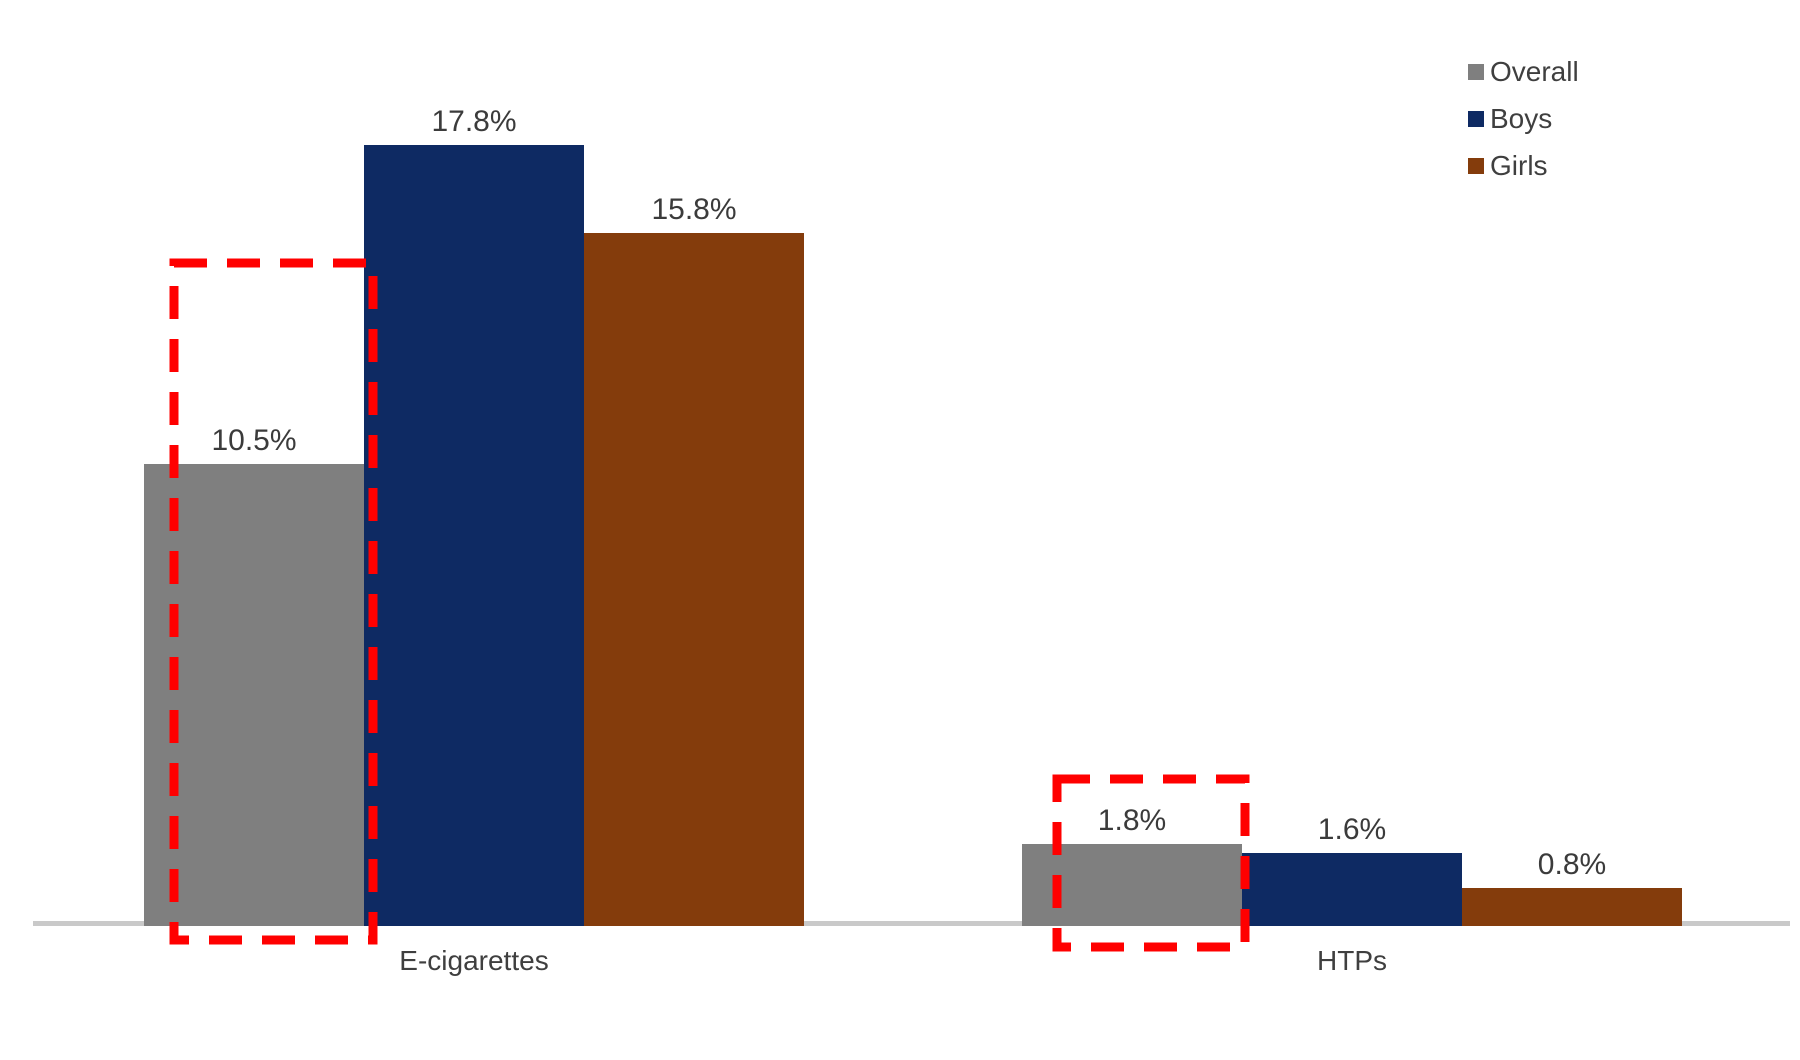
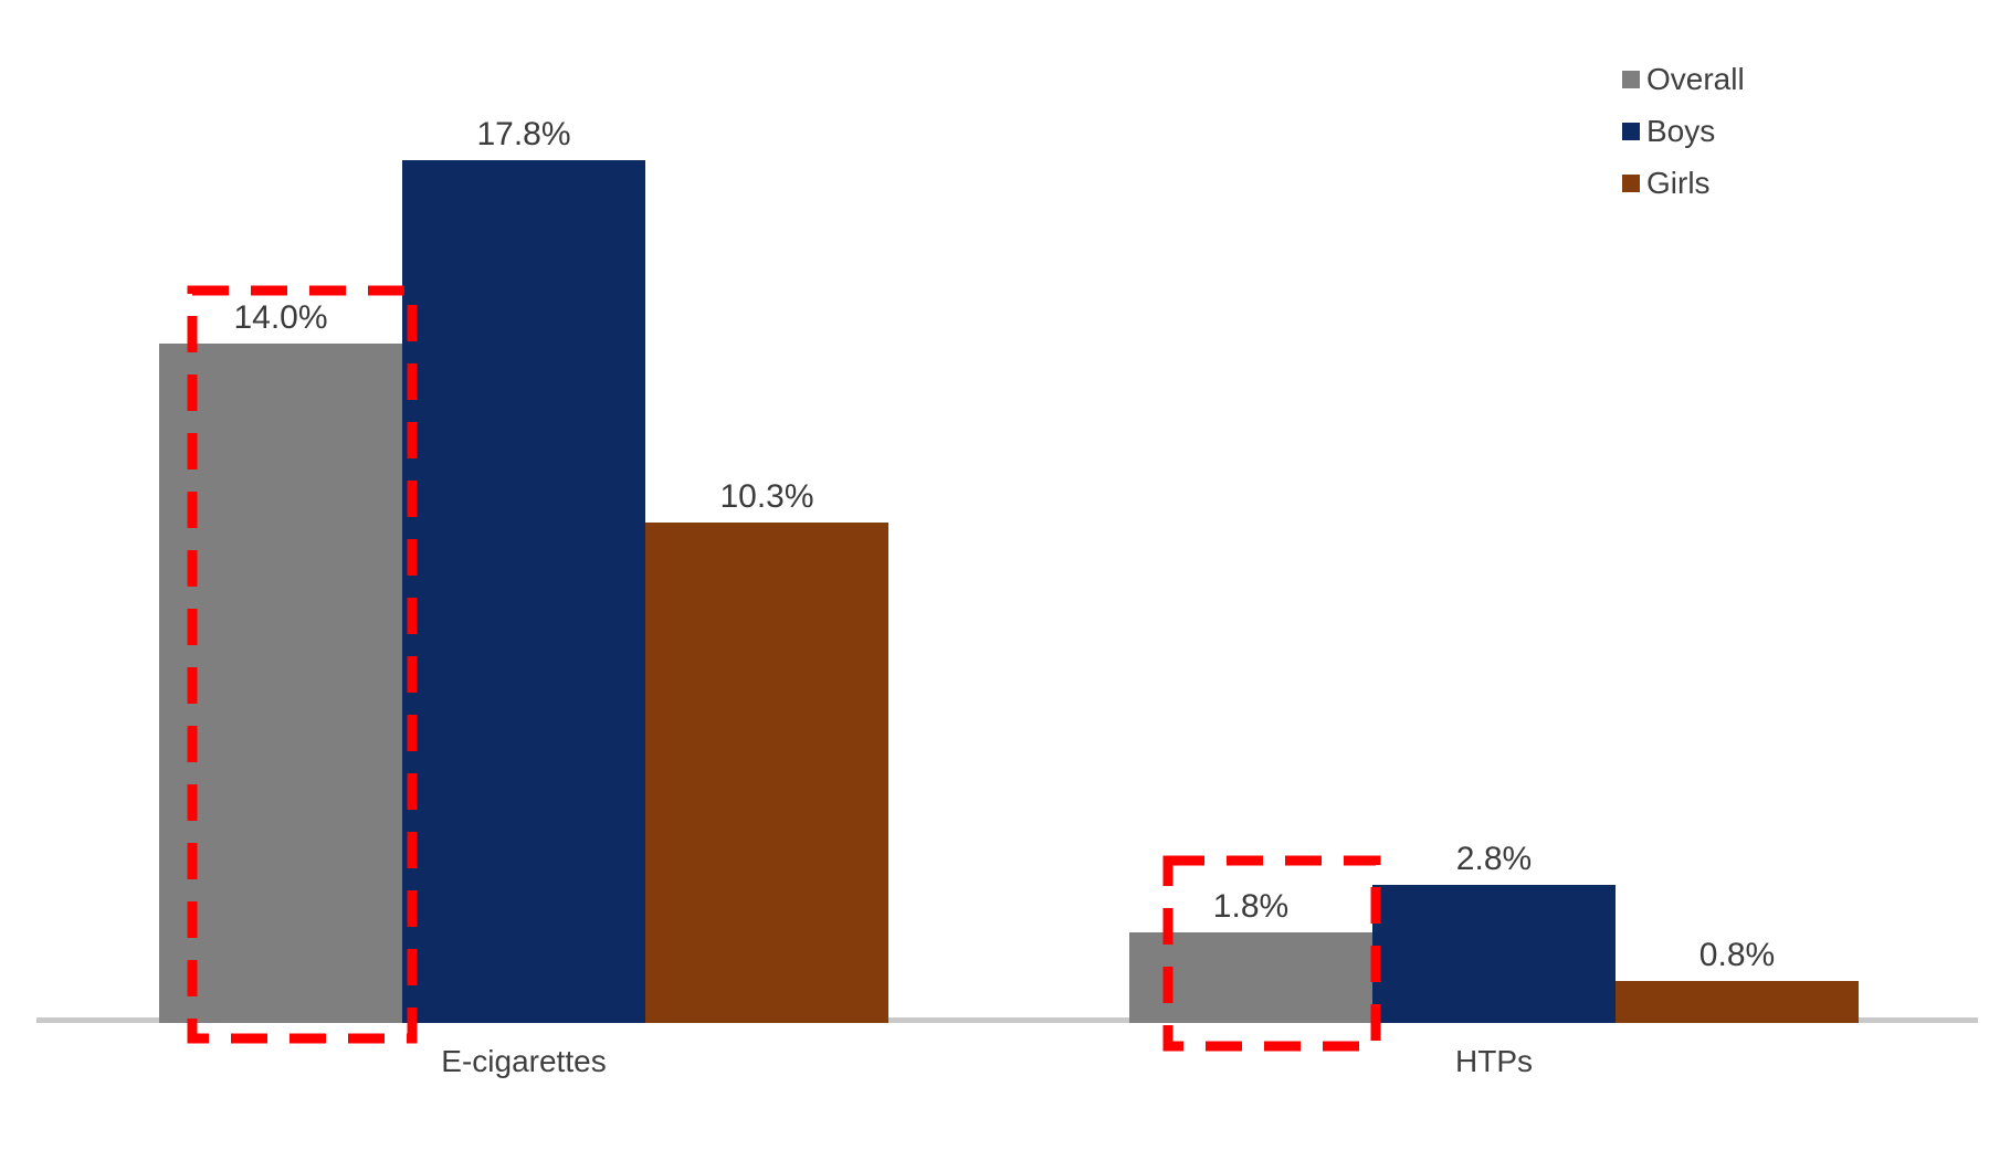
Overall/E-cigarettes: 10.5% -> 14.0%
Girls/E-cigarettes: 15.8% -> 10.3%
Boys/HTPs: 1.6% -> 2.8%
